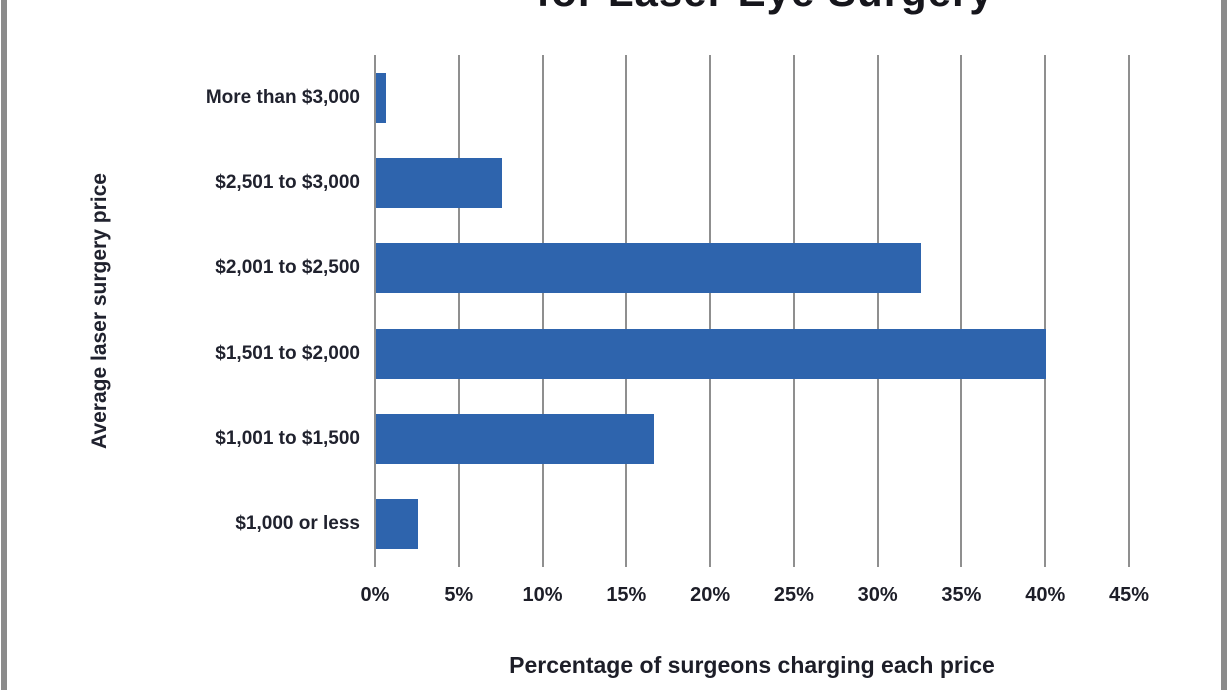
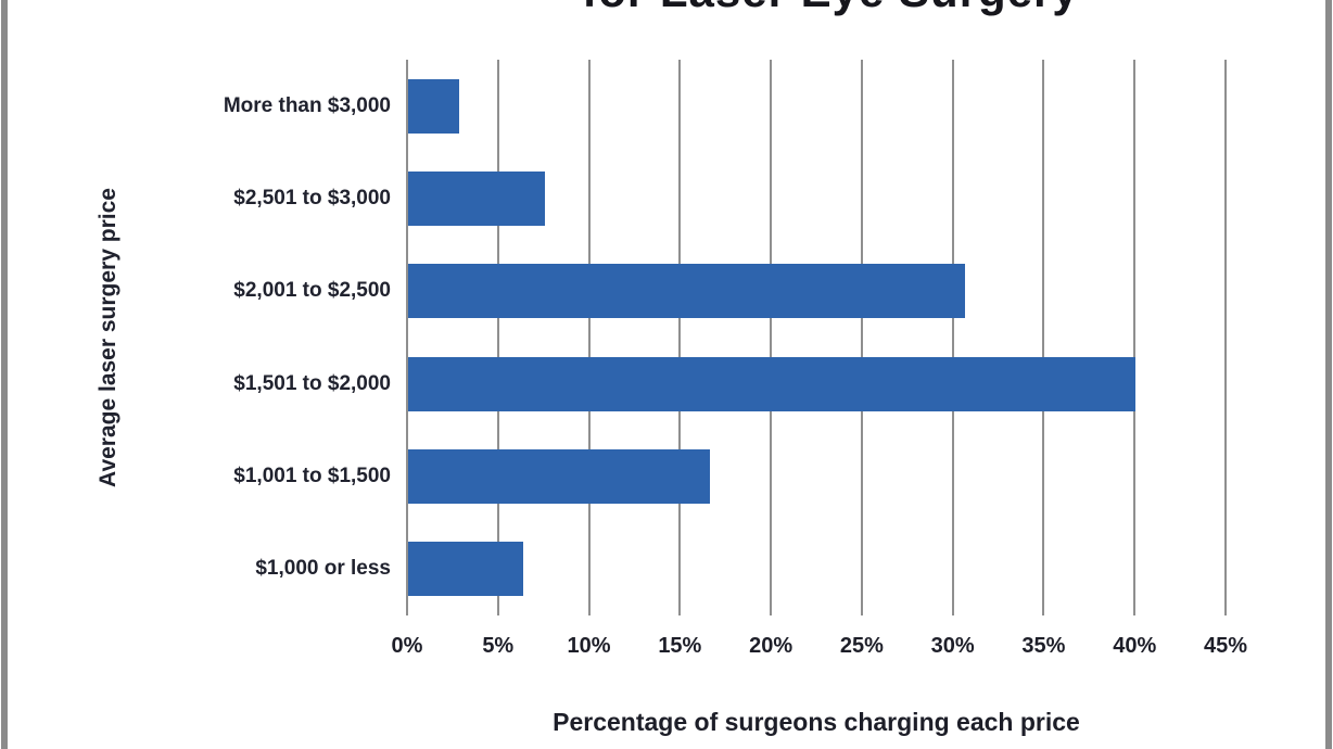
More than $3,000: 0.6% -> 2.8%
$2,001 to $2,500: 32.5% -> 30.6%
$1,000 or less: 2.5% -> 6.3%
